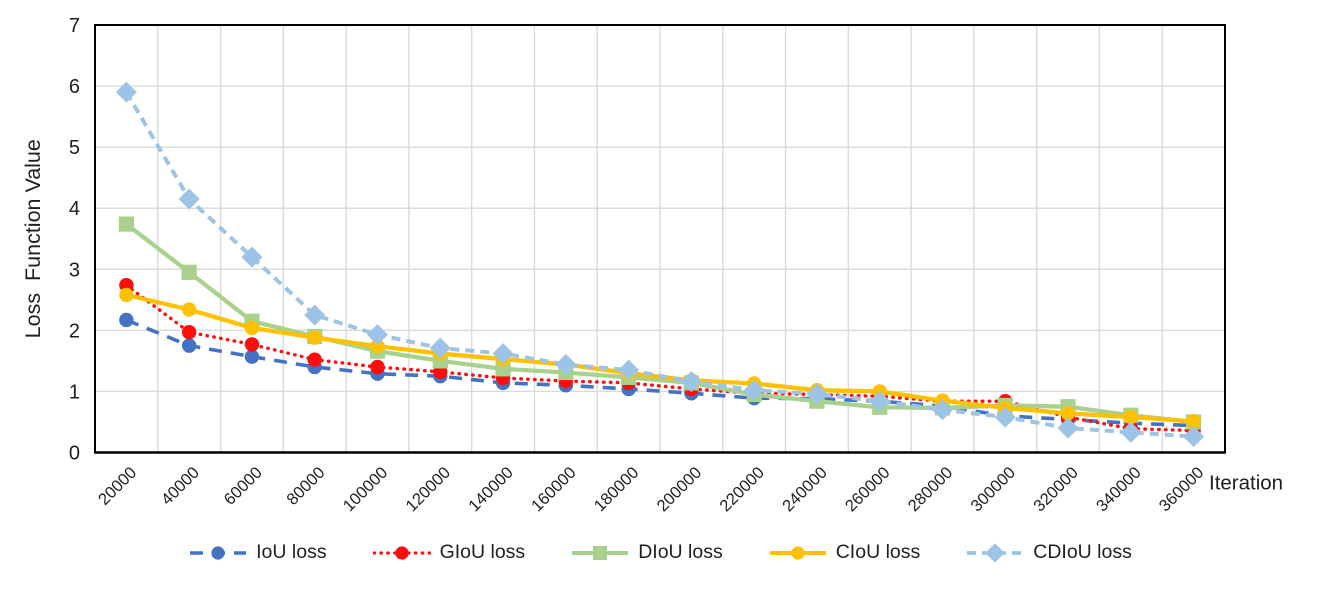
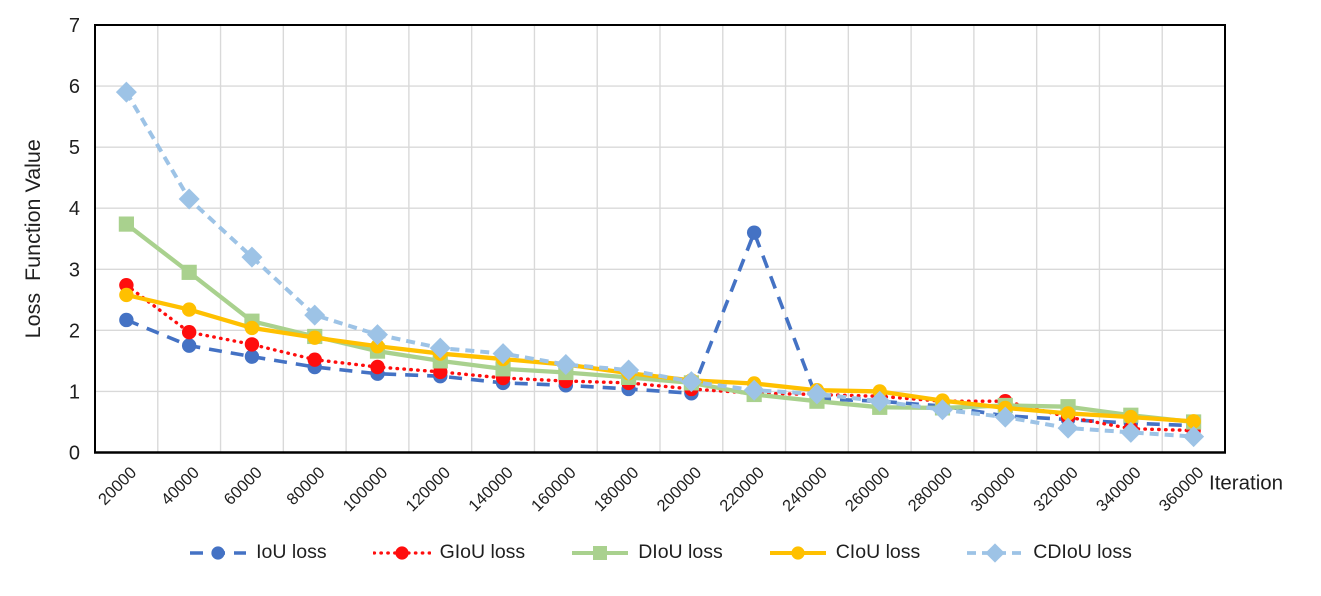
IoU loss/220000: 0.9 -> 3.6
